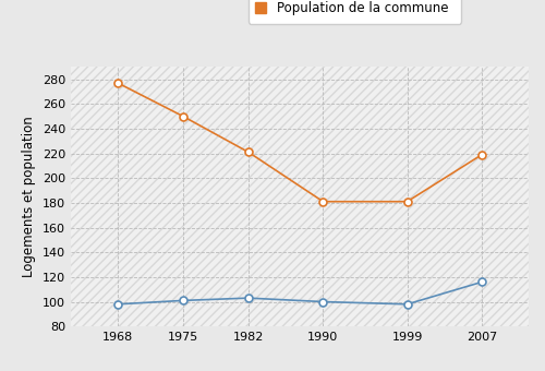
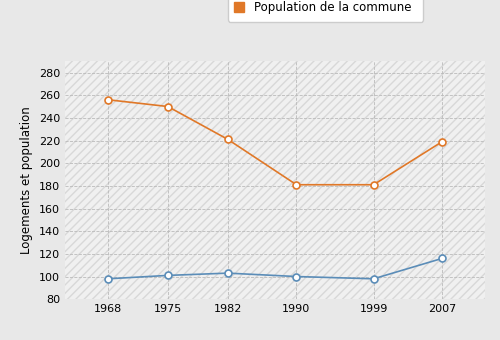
Population de la commune/1968: 277 -> 256
